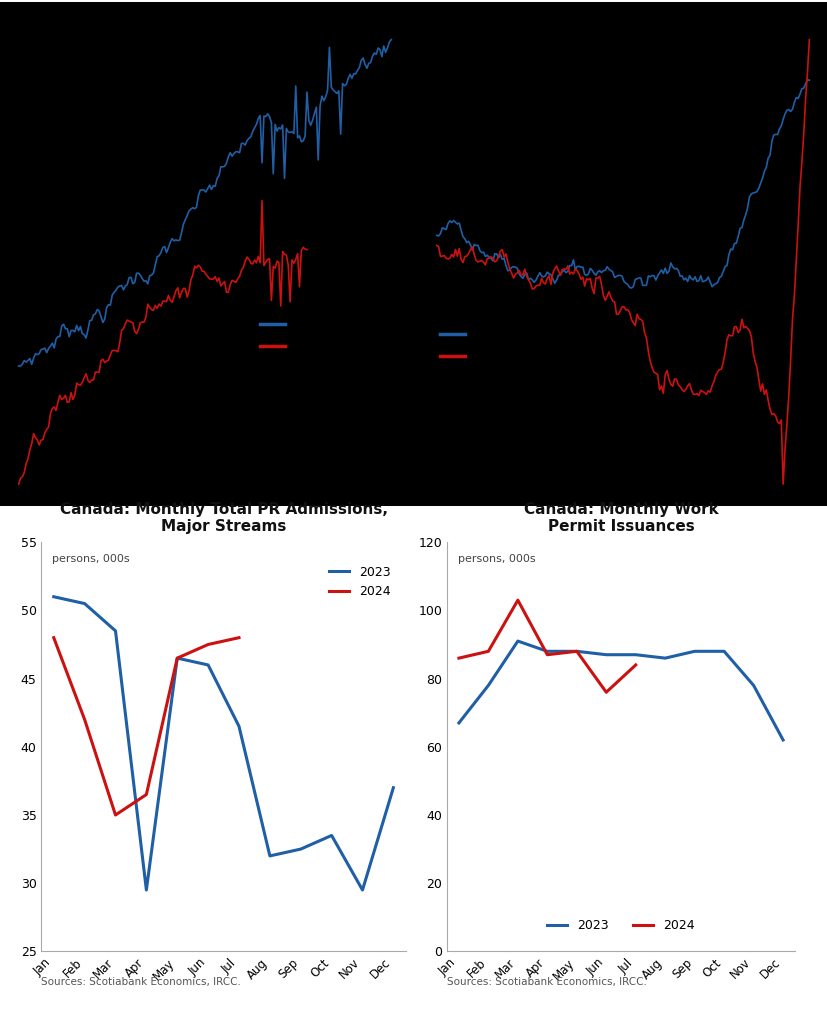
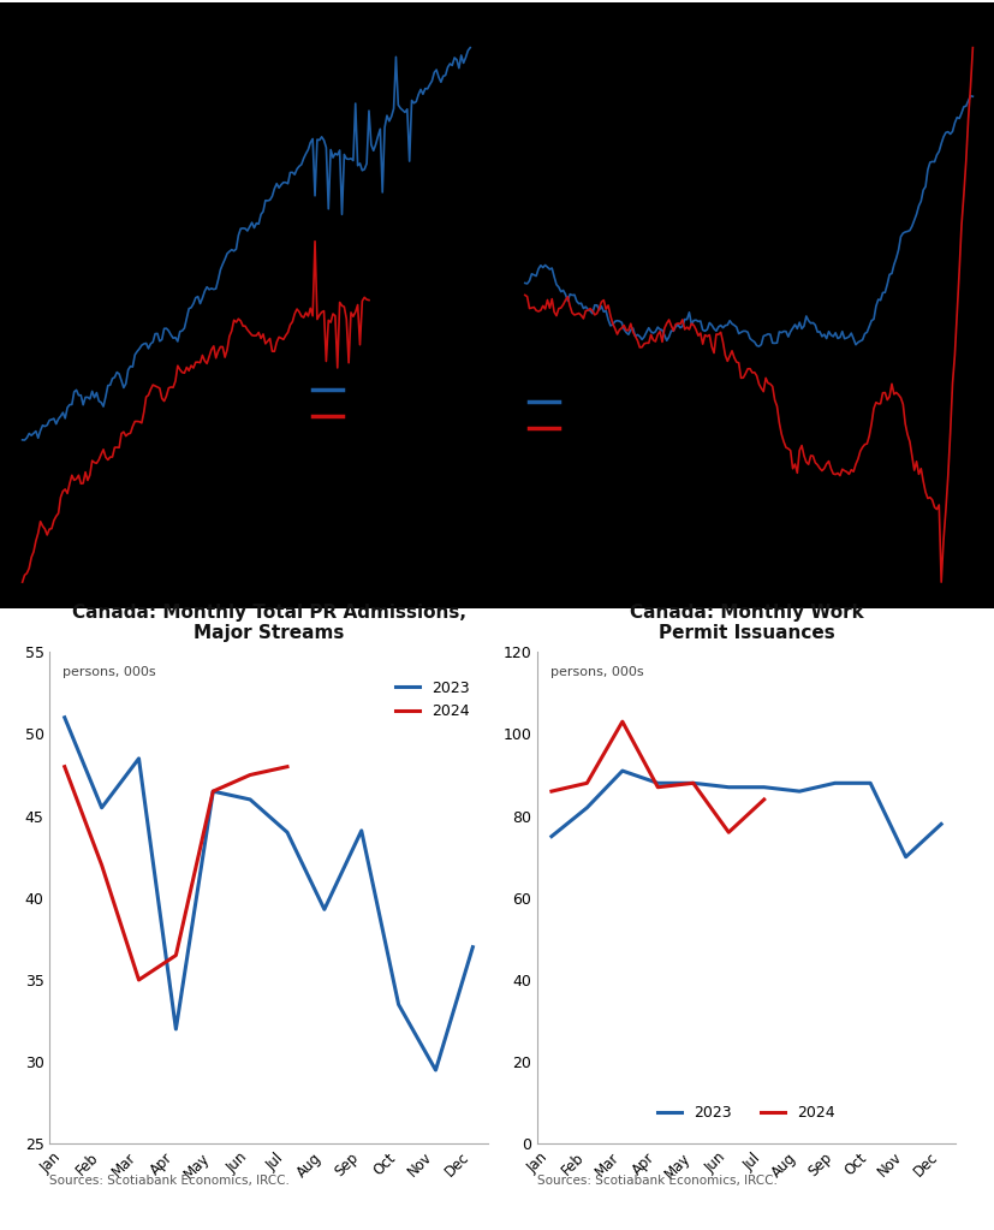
Canada: Monthly Total PR Admissions, Major Streams/2023/Feb: 50.5 -> 45.5
Canada: Monthly Total PR Admissions, Major Streams/2023/Apr: 29.5 -> 32.0
Canada: Monthly Total PR Admissions, Major Streams/2023/Jul: 41.5 -> 44.0
Canada: Monthly Total PR Admissions, Major Streams/2023/Aug: 32.0 -> 39.3
Canada: Monthly Total PR Admissions, Major Streams/2023/Sep: 32.5 -> 44.1
Canada: Monthly Work Permit Issuances/2023/Jan: 67 -> 75
Canada: Monthly Work Permit Issuances/2023/Feb: 78 -> 82
Canada: Monthly Work Permit Issuances/2023/Nov: 78 -> 70
Canada: Monthly Work Permit Issuances/2023/Dec: 62 -> 78
